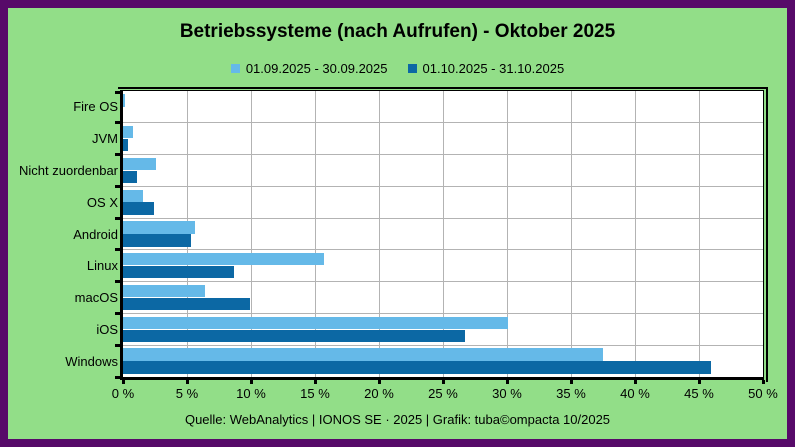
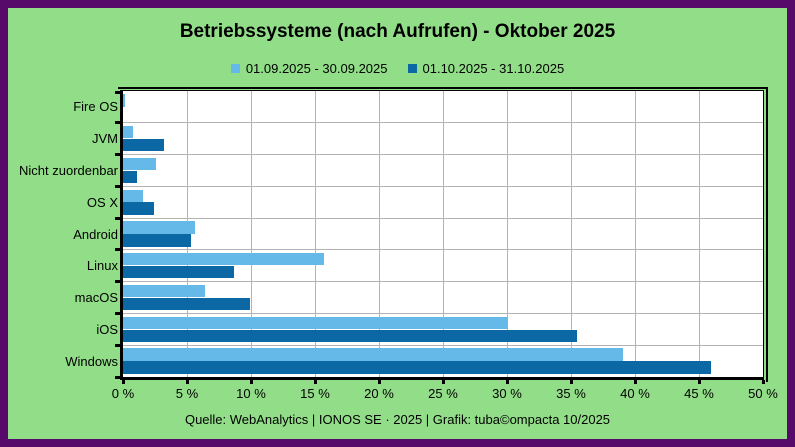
01.10.2025 - 31.10.2025/JVM: 0.4% -> 3.2%
01.10.2025 - 31.10.2025/iOS: 26.7% -> 35.5%
01.09.2025 - 30.09.2025/Windows: 37.5% -> 39.1%
